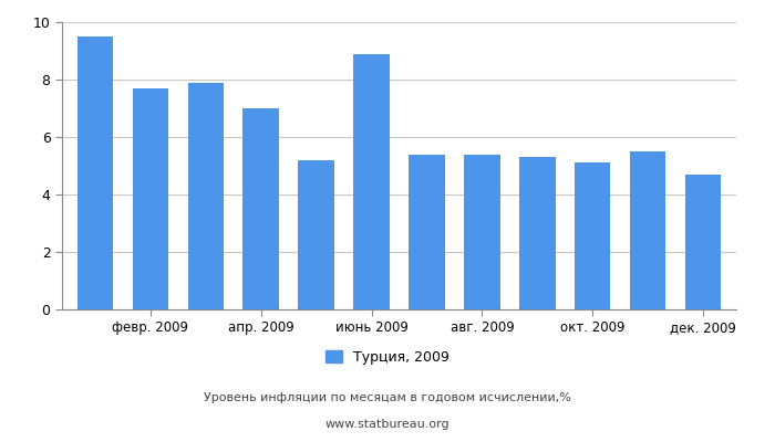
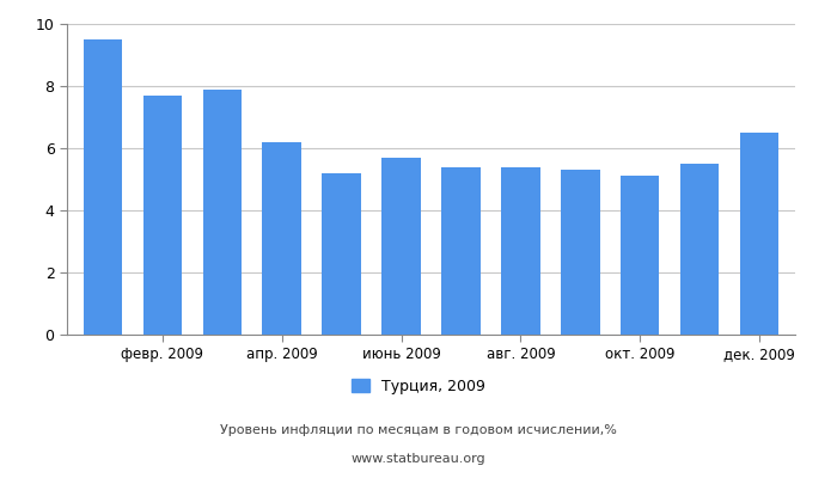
апр. 2009: 7.0 -> 6.2
июнь 2009: 8.9 -> 5.7
дек. 2009: 4.7 -> 6.5
